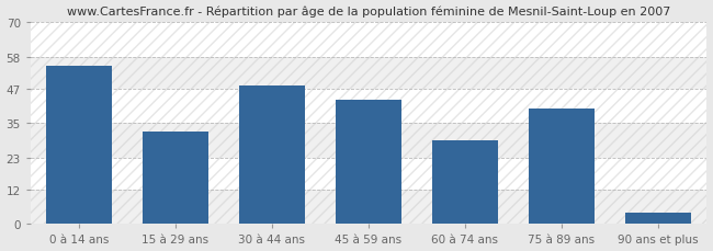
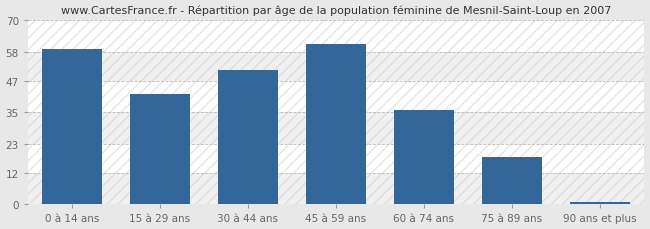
0 à 14 ans: 55 -> 59
15 à 29 ans: 32 -> 42
30 à 44 ans: 48 -> 51
45 à 59 ans: 43 -> 61
60 à 74 ans: 29 -> 36
75 à 89 ans: 40 -> 18
90 ans et plus: 4 -> 1
